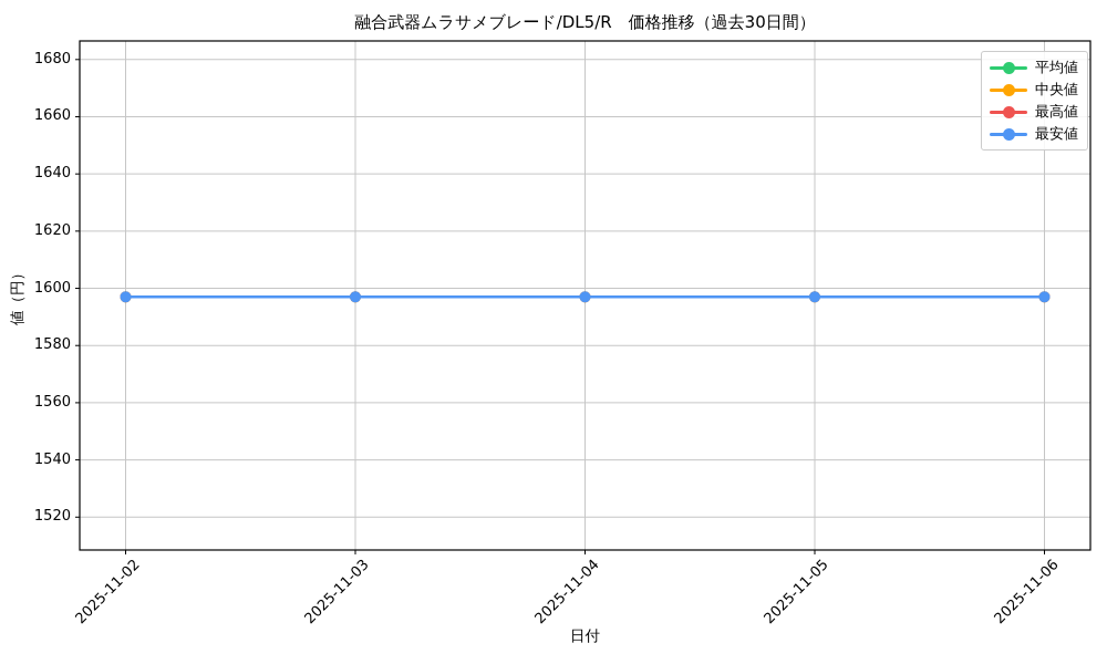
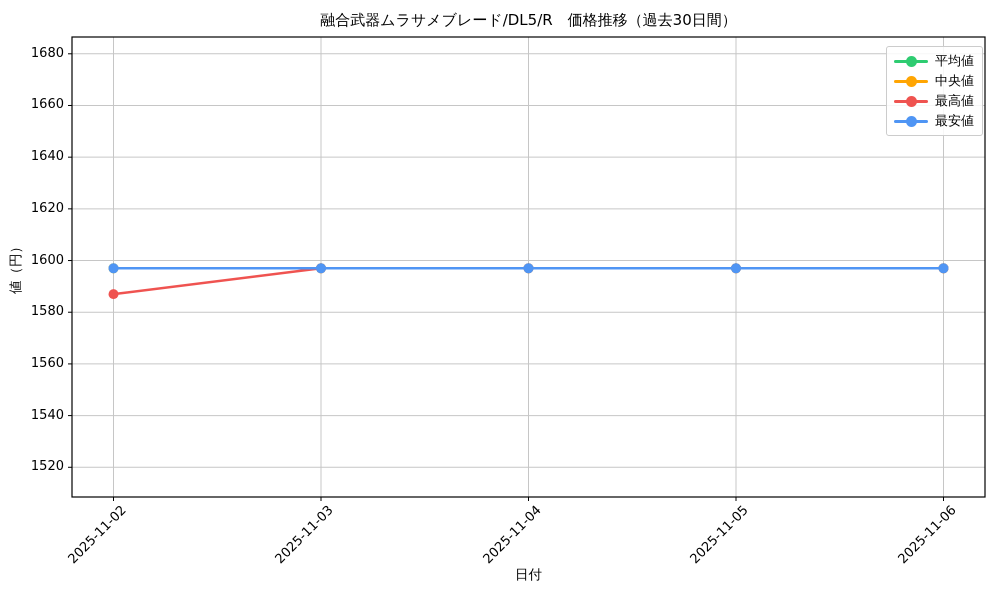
最高値/2025-11-02: 1597 -> 1587
